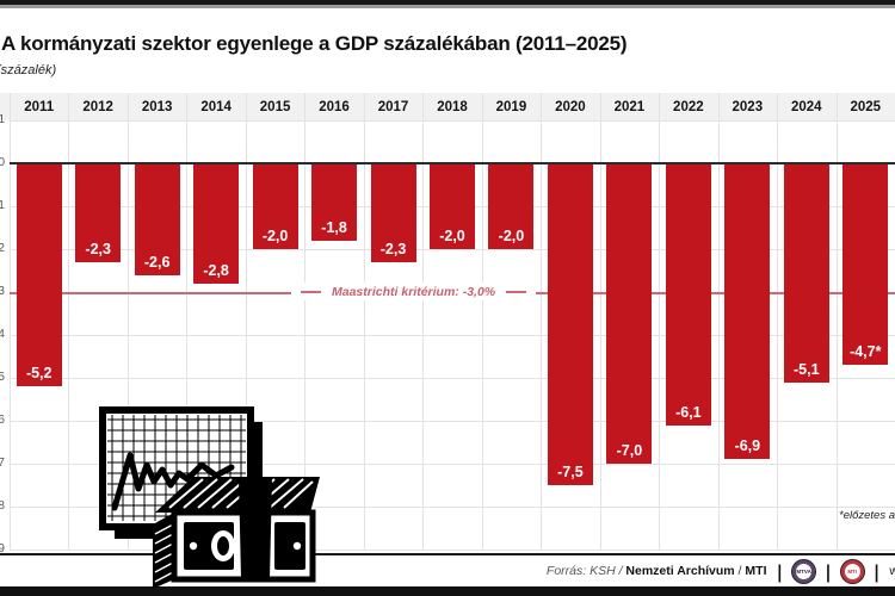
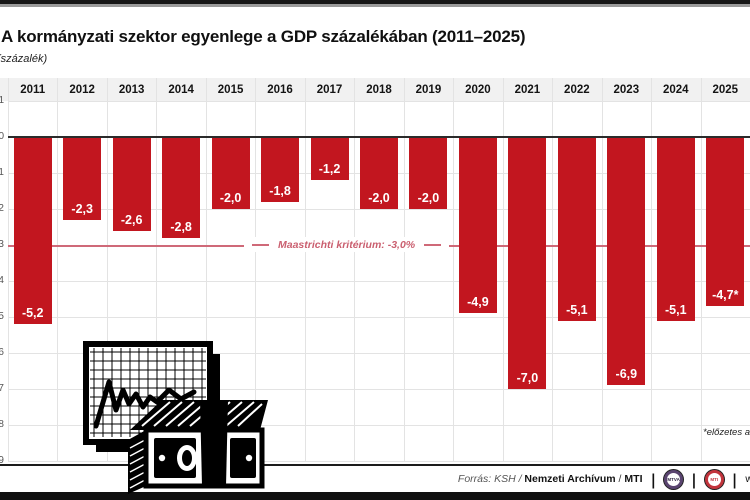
2017: -2,3 -> -1,2
2020: -7,5 -> -4,9
2022: -6,1 -> -5,1
